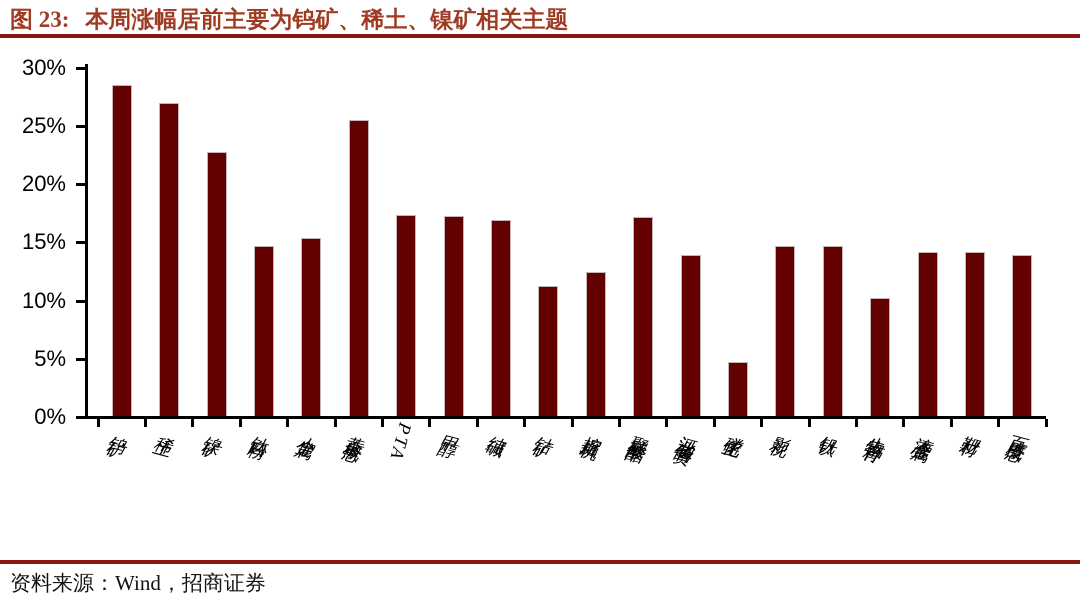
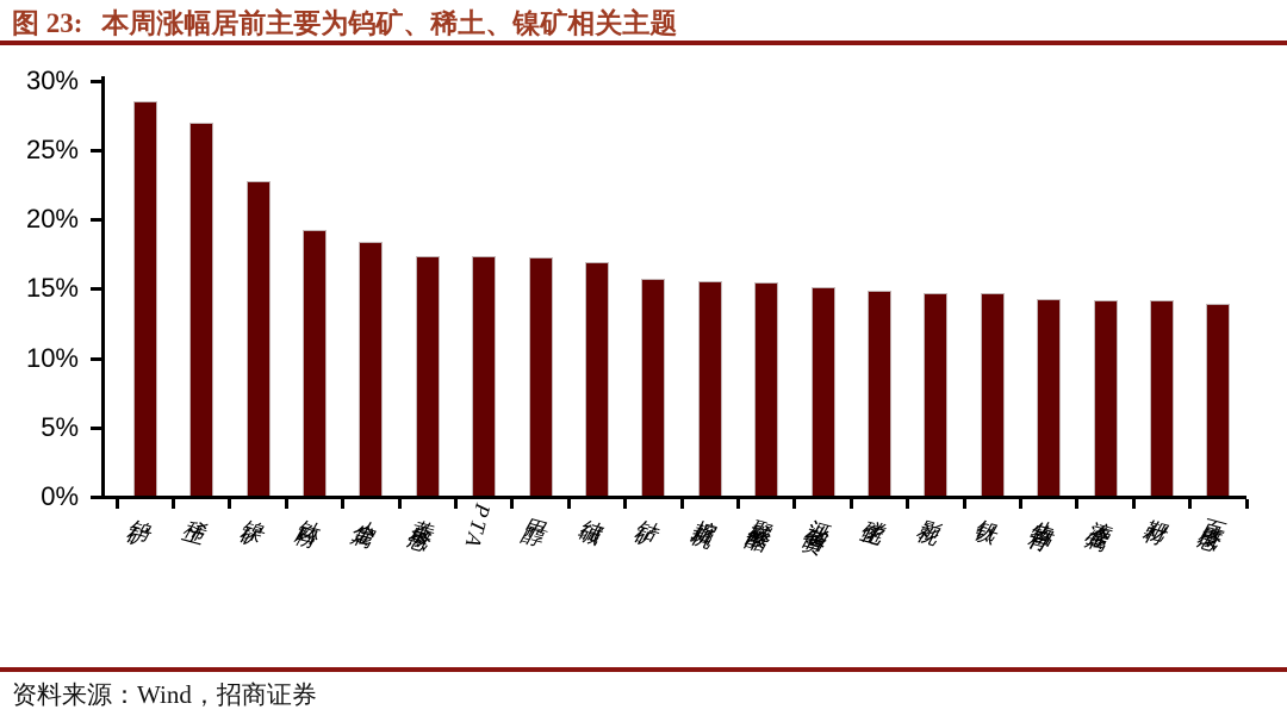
钛白粉: 14.6% -> 19.2%
小金属: 15.3% -> 18.3%
黄金概念: 25.4% -> 17.3%
钴矿: 11.2% -> 15.6%
挖掘机: 12.4% -> 15.5%
聚碳酸酯: 17.1% -> 15.4%
河北省国资: 13.8% -> 15.0%
磷化工: 4.6% -> 14.8%
生物育种: 10.1% -> 14.2%
